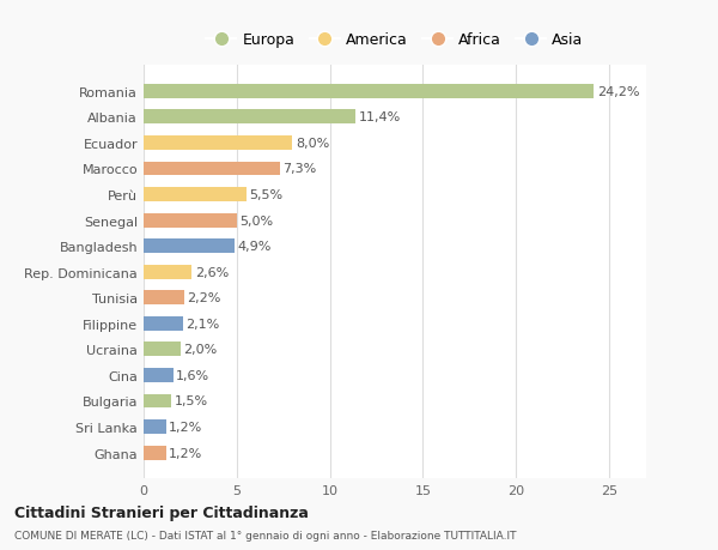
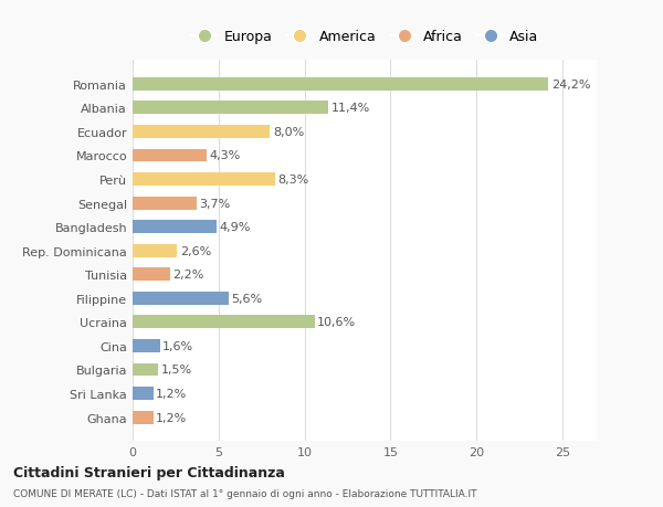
Marocco: 7,3% -> 4,3%
Perù: 5,5% -> 8,3%
Senegal: 5,0% -> 3,7%
Filippine: 2,1% -> 5,6%
Ucraina: 2,0% -> 10,6%
